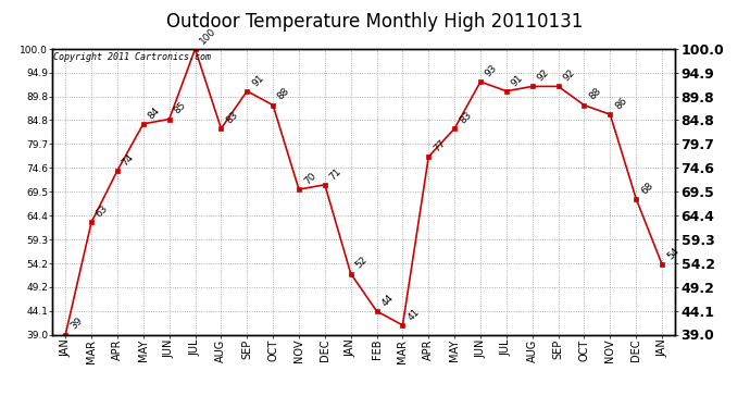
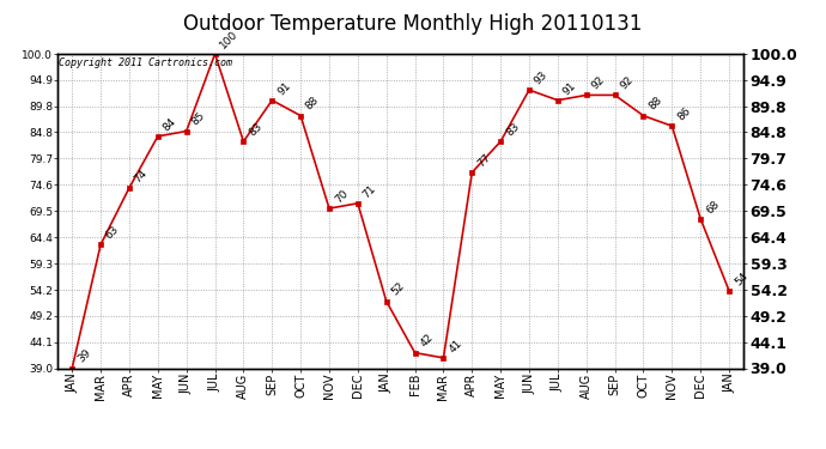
FEB: 44 -> 42
